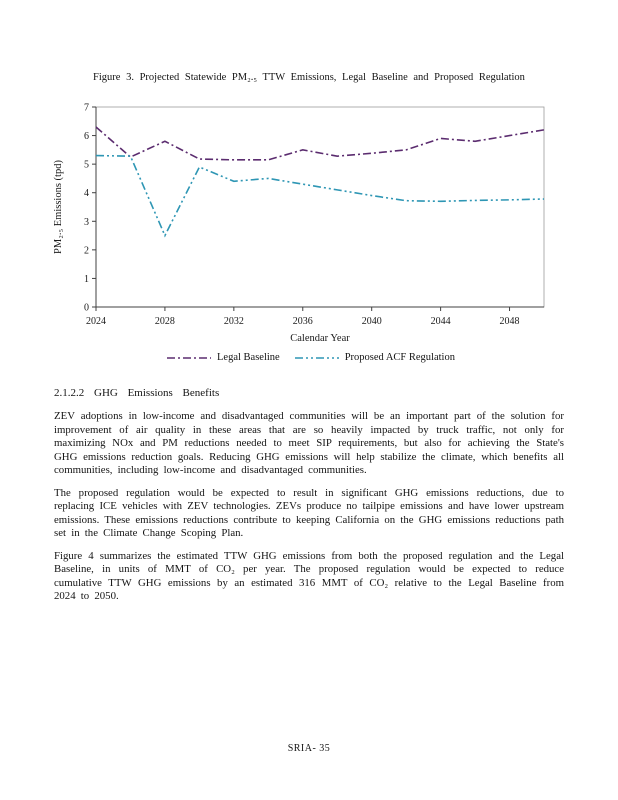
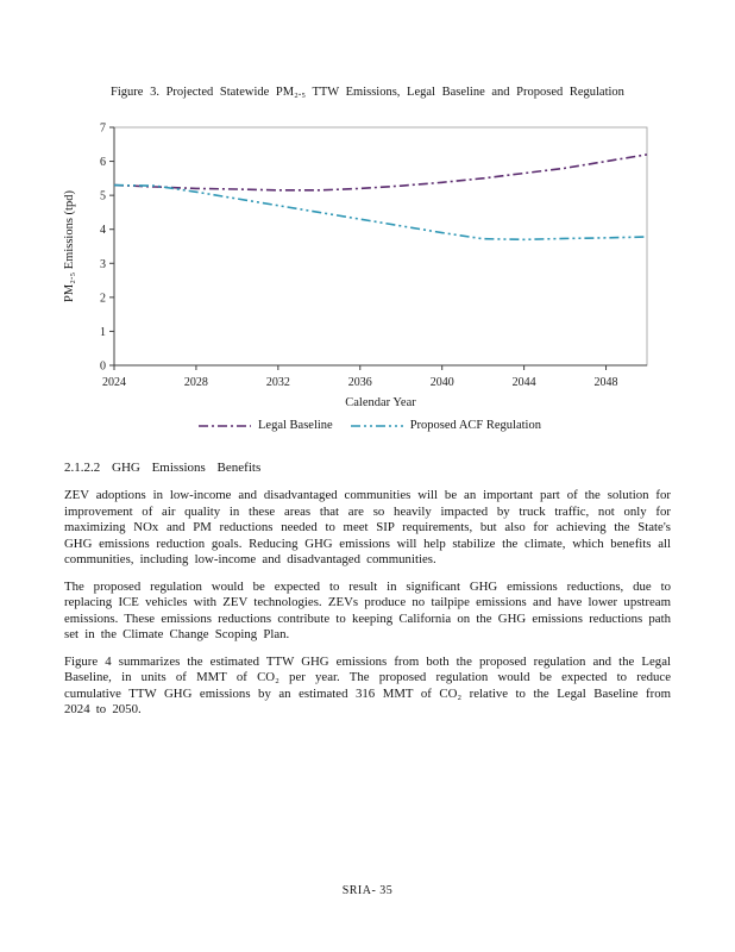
Legal Baseline/2024: 6.3 -> 5.3
Legal Baseline/2028: 5.8 -> 5.2
Proposed ACF Regulation/2028: 2.5 -> 5.1
Proposed ACF Regulation/2032: 4.4 -> 4.7
Legal Baseline/2036: 5.5 -> 5.2
Legal Baseline/2044: 5.9 -> 5.7
